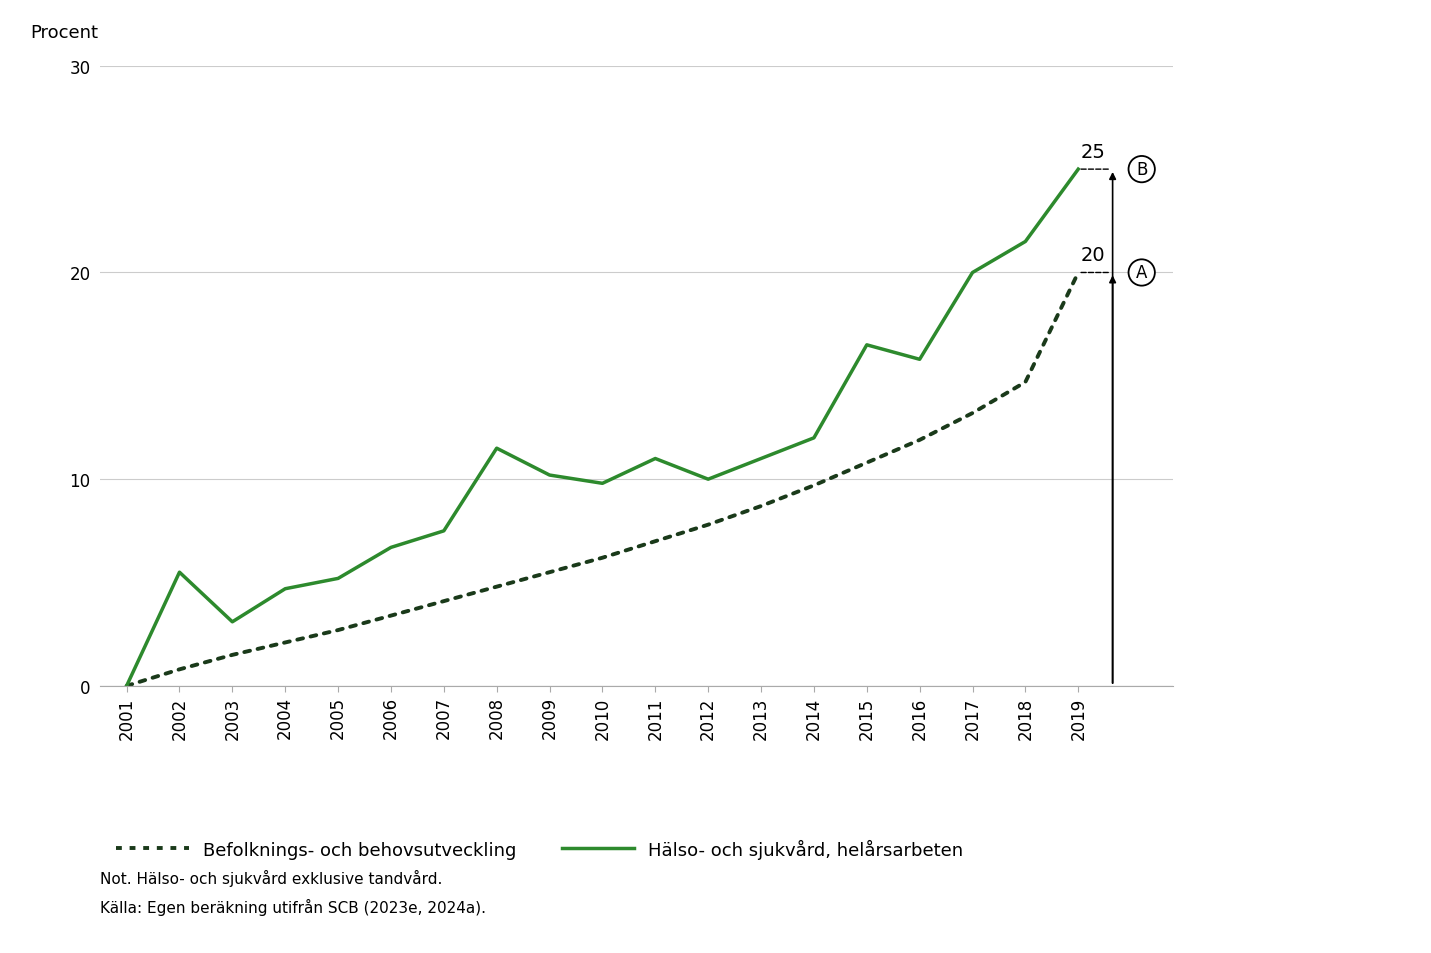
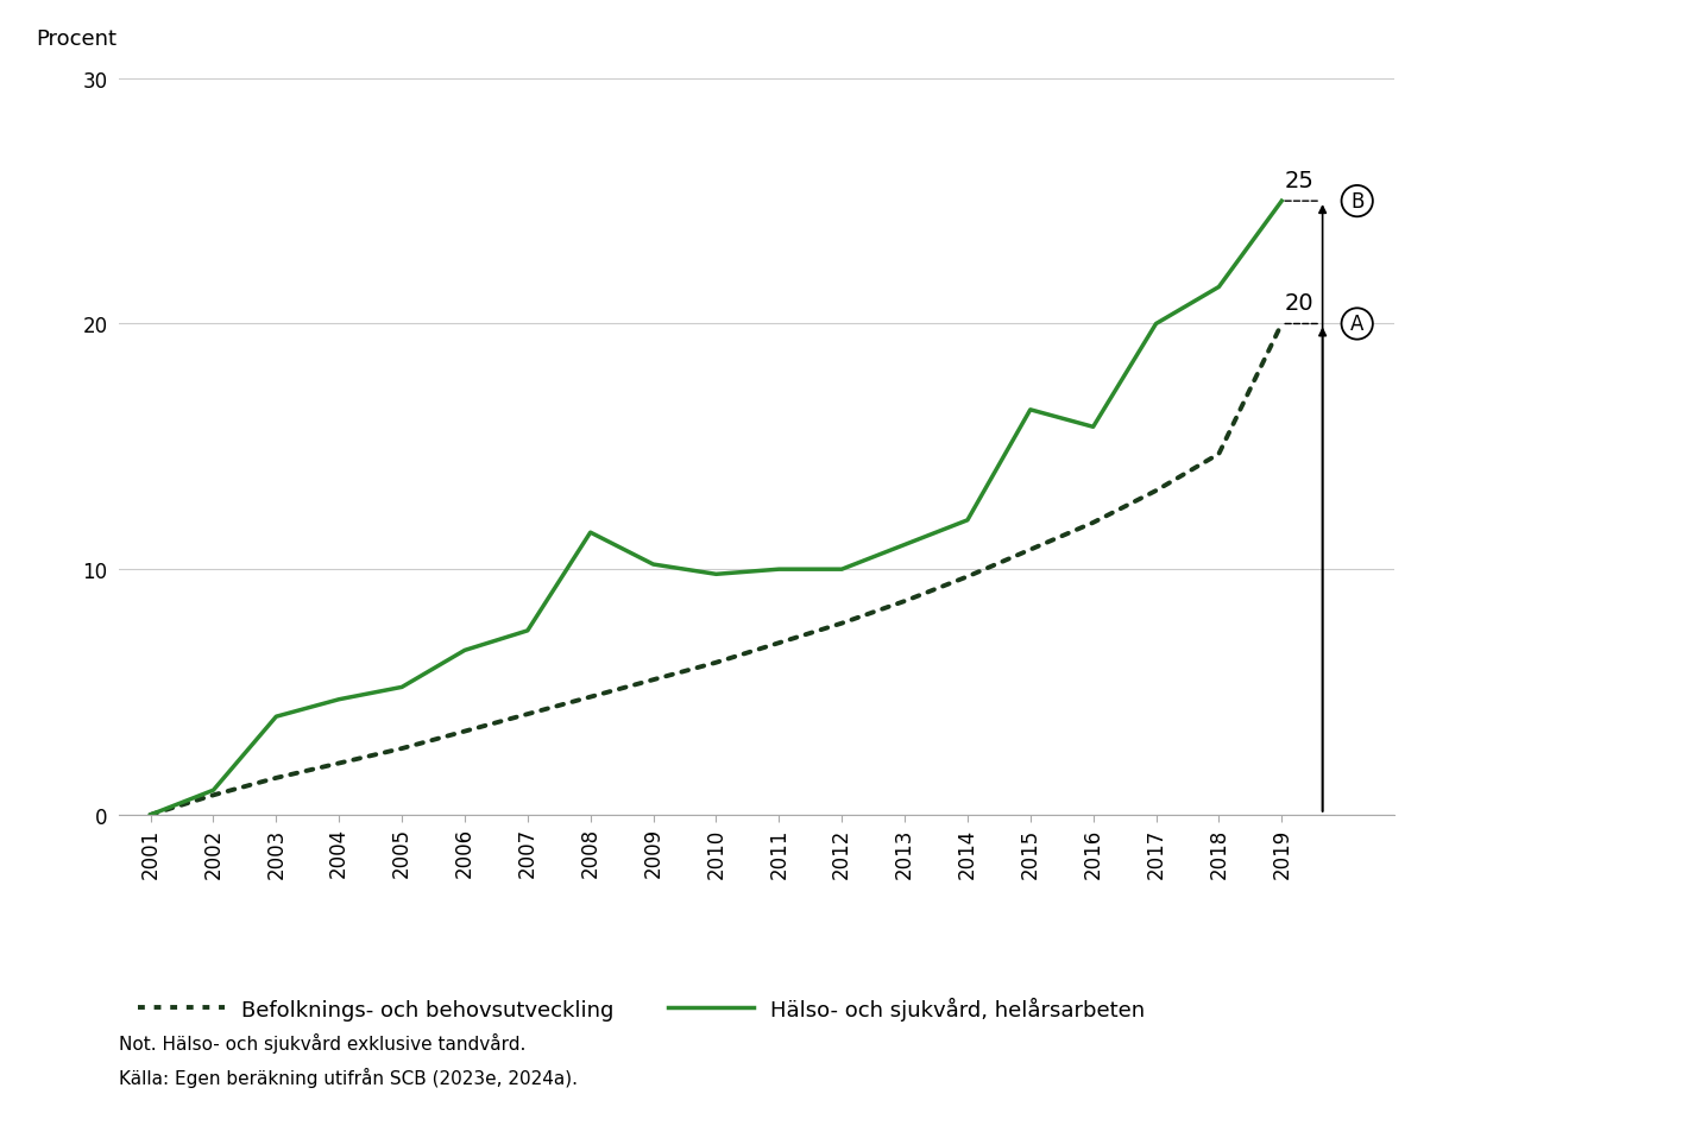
Hälso- och sjukvård, helårsarbeten/2002: 5.5 -> 1.0
Hälso- och sjukvård, helårsarbeten/2003: 3.1 -> 4.0
Hälso- och sjukvård, helårsarbeten/2011: 11.0 -> 10.0
